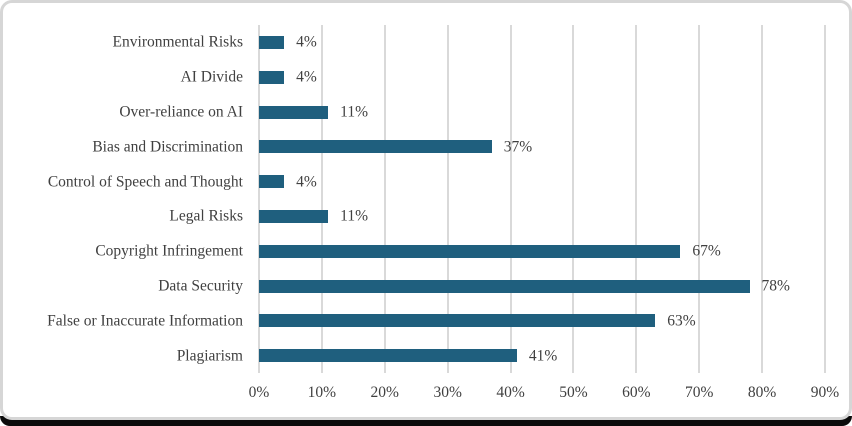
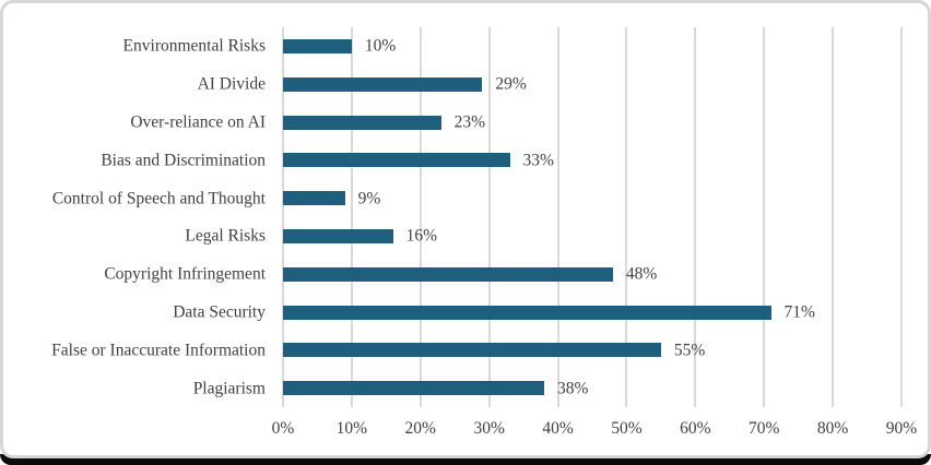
Environmental Risks: 4% -> 10%
AI Divide: 4% -> 29%
Over-reliance on AI: 11% -> 23%
Bias and Discrimination: 37% -> 33%
Control of Speech and Thought: 4% -> 9%
Legal Risks: 11% -> 16%
Copyright Infringement: 67% -> 48%
Data Security: 78% -> 71%
False or Inaccurate Information: 63% -> 55%
Plagiarism: 41% -> 38%
